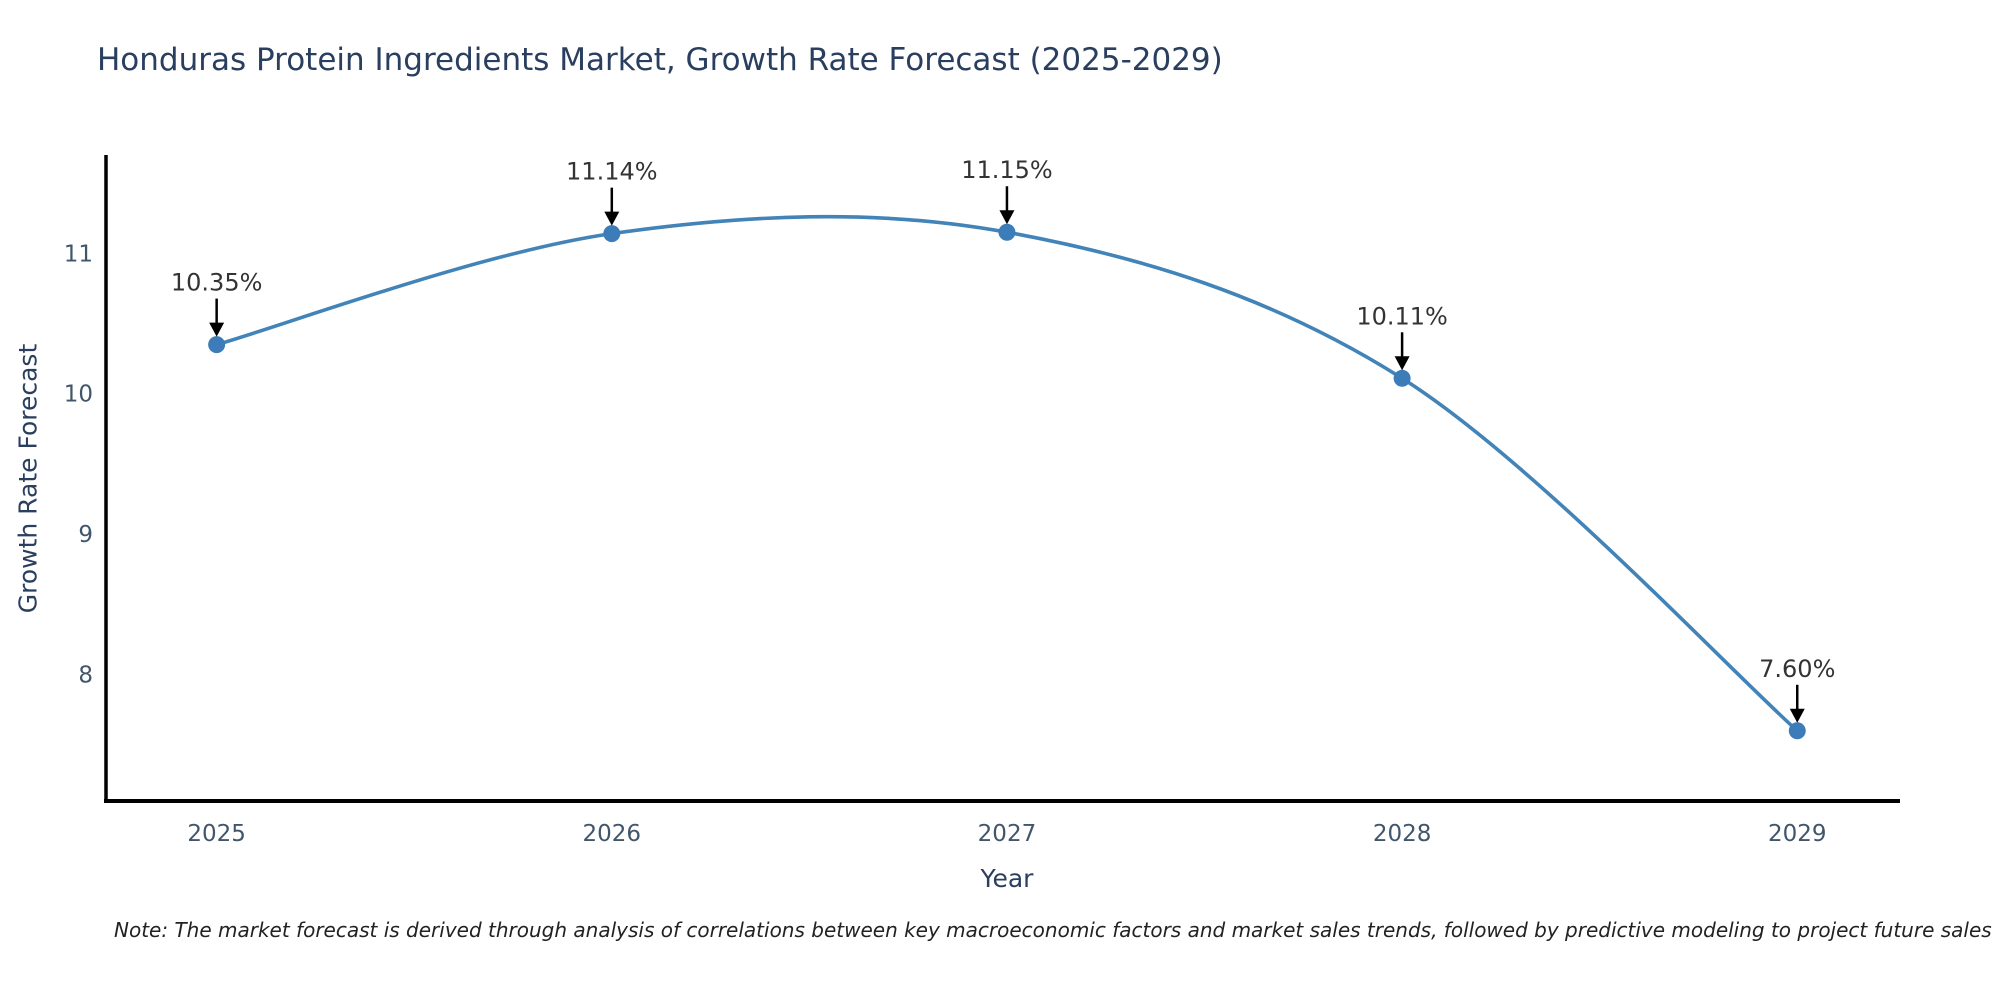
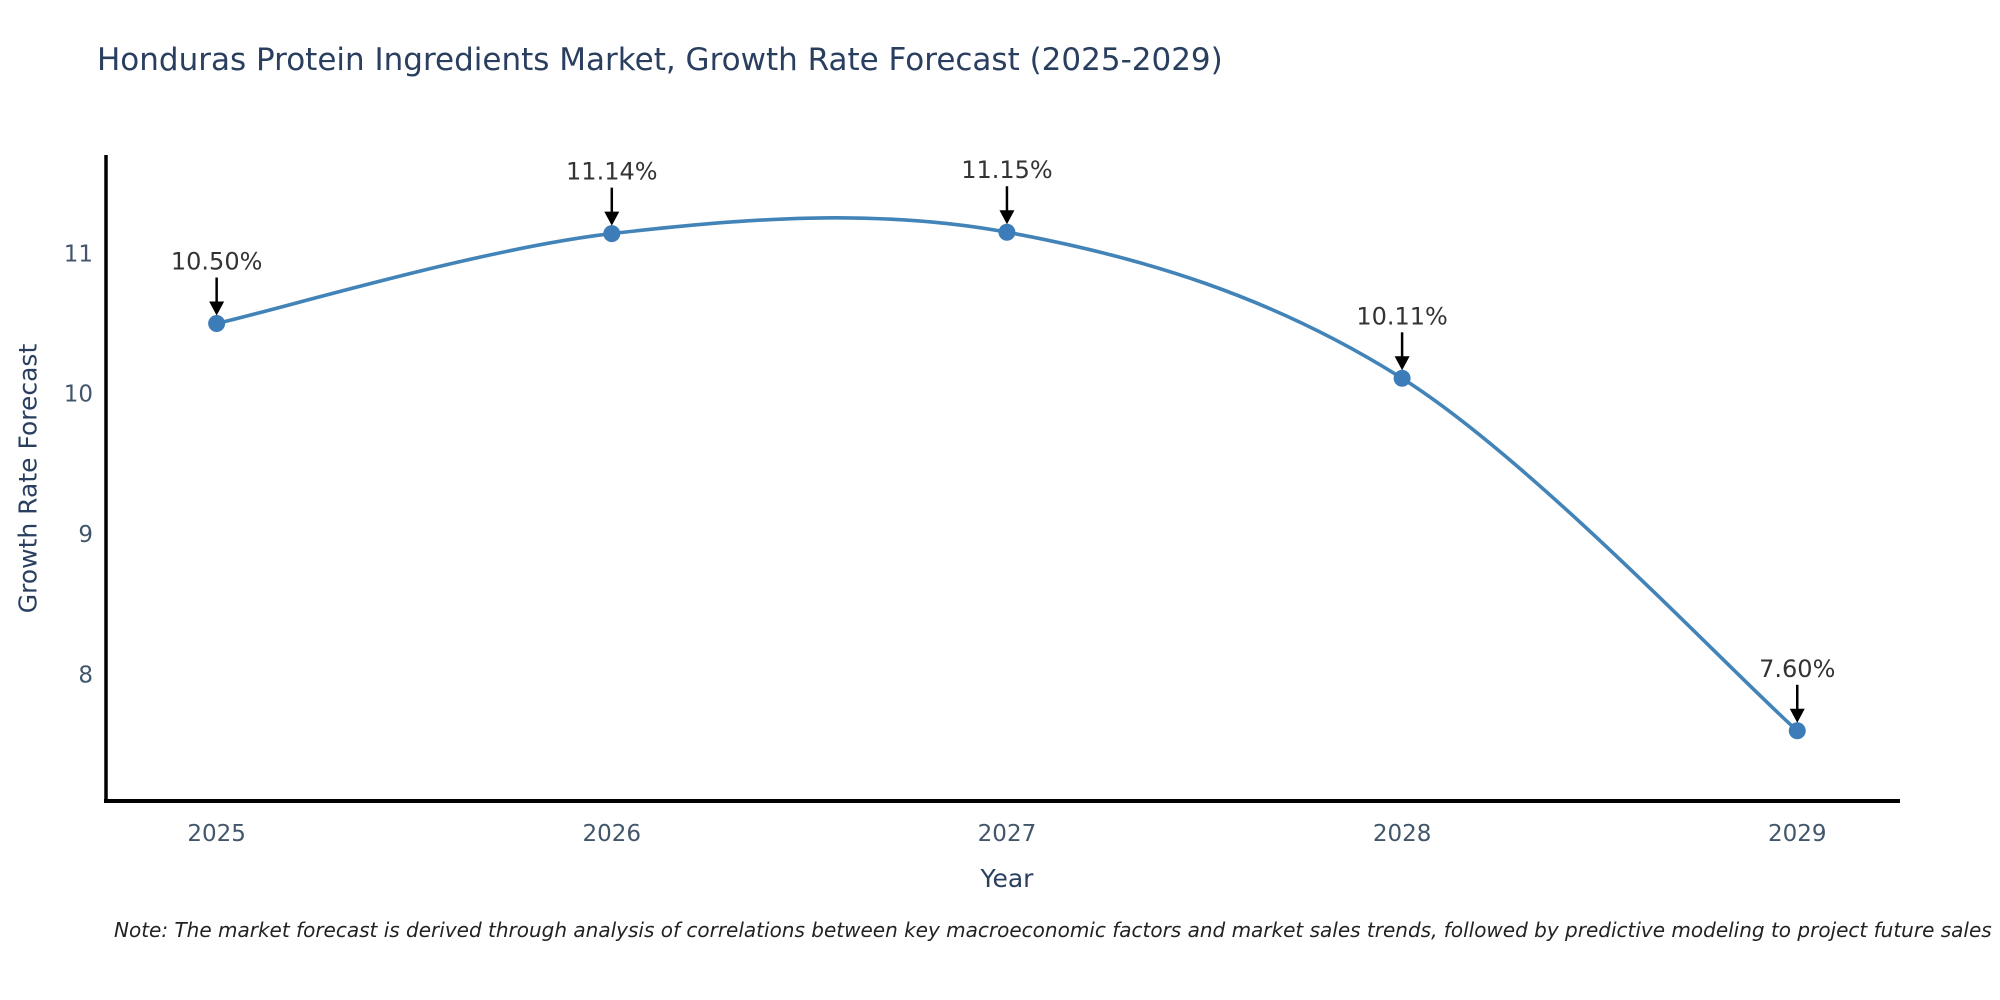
2025: 10.35% -> 10.50%
